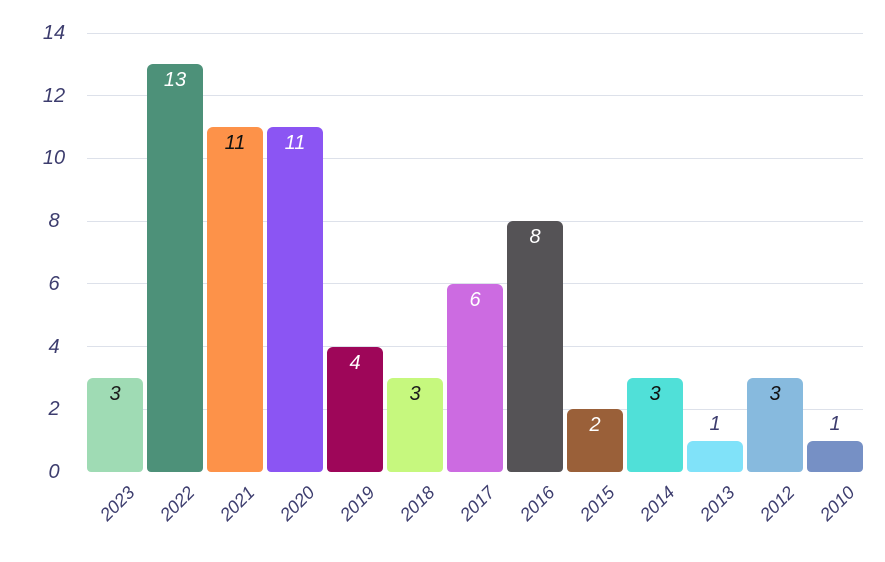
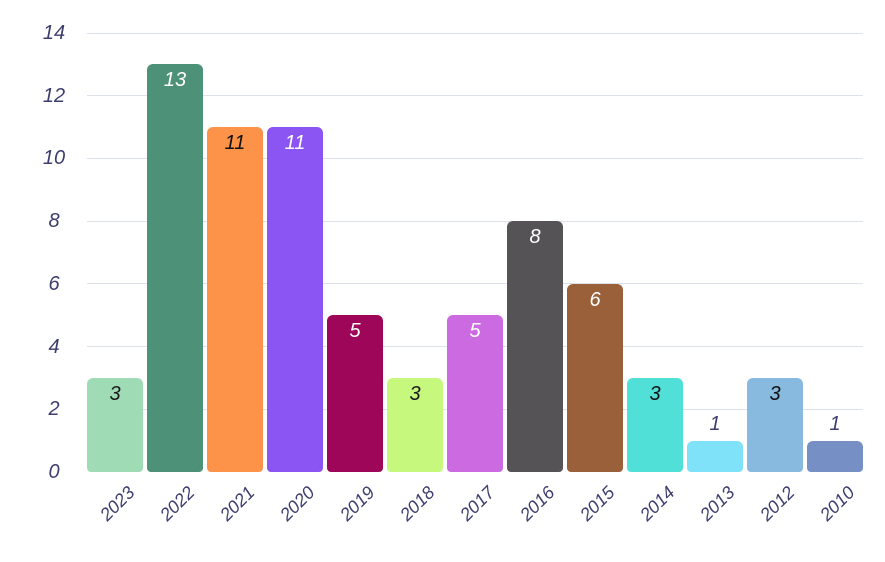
2019: 4 -> 5
2017: 6 -> 5
2015: 2 -> 6
